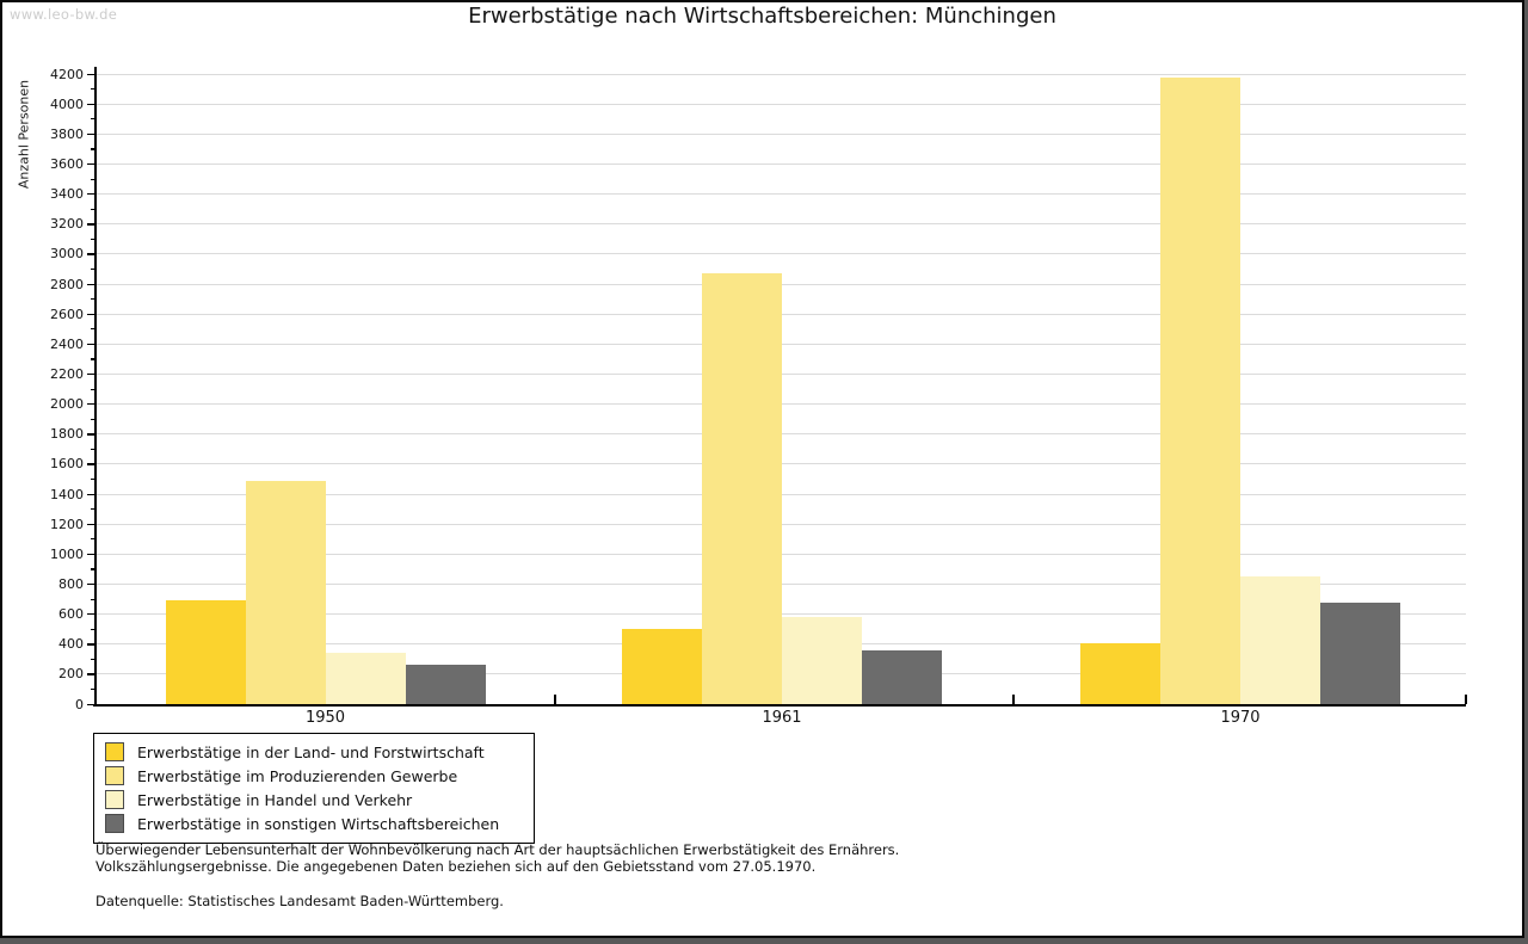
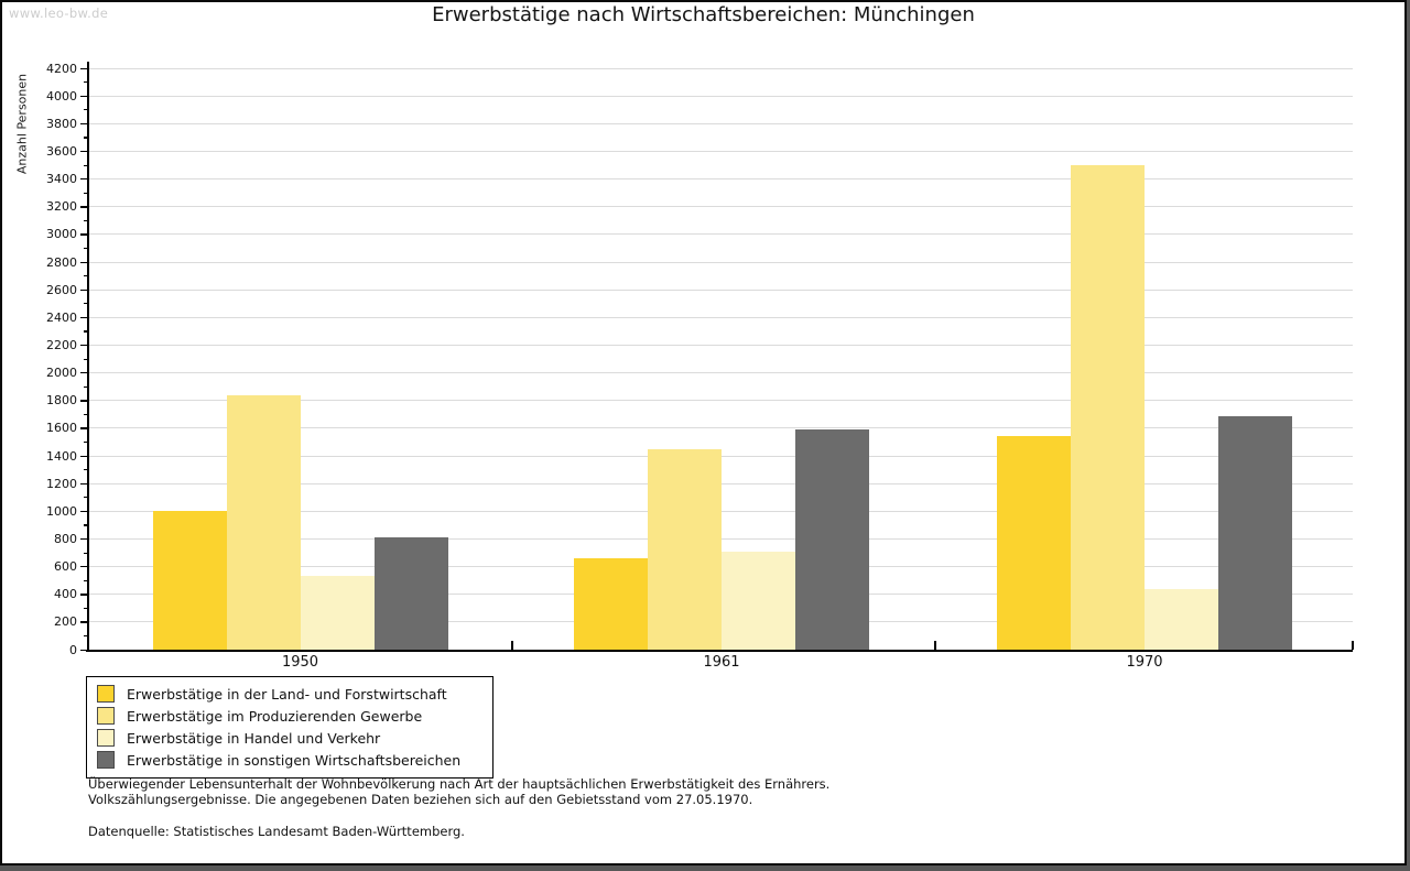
Erwerbstätige in der Land- und Forstwirtschaft/1950: 700 -> 1000
Erwerbstätige im Produzierenden Gewerbe/1950: 1480 -> 1840
Erwerbstätige in Handel und Verkehr/1950: 340 -> 530
Erwerbstätige in sonstigen Wirtschaftsbereichen/1950: 260 -> 810
Erwerbstätige in der Land- und Forstwirtschaft/1961: 500 -> 660
Erwerbstätige im Produzierenden Gewerbe/1961: 2870 -> 1450
Erwerbstätige in Handel und Verkehr/1961: 580 -> 710
Erwerbstätige in sonstigen Wirtschaftsbereichen/1961: 360 -> 1590
Erwerbstätige in der Land- und Forstwirtschaft/1970: 400 -> 1540
Erwerbstätige im Produzierenden Gewerbe/1970: 4180 -> 3500
Erwerbstätige in Handel und Verkehr/1970: 860 -> 440
Erwerbstätige in sonstigen Wirtschaftsbereichen/1970: 680 -> 1690
